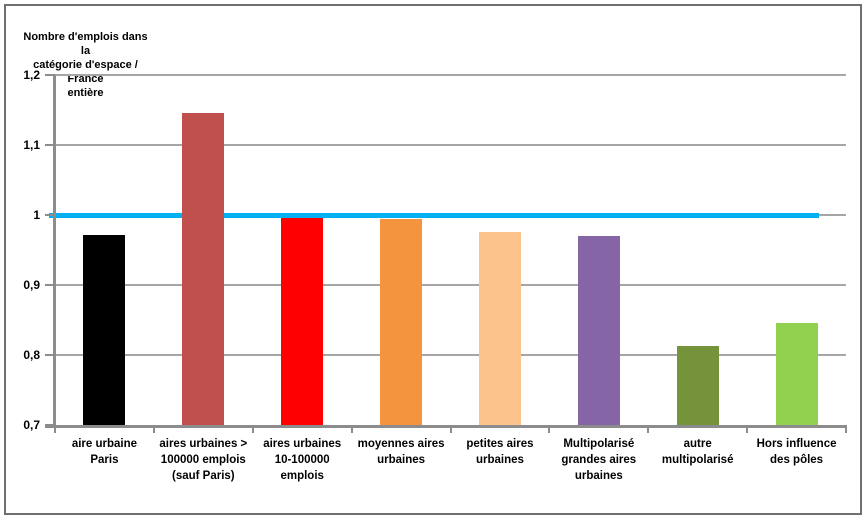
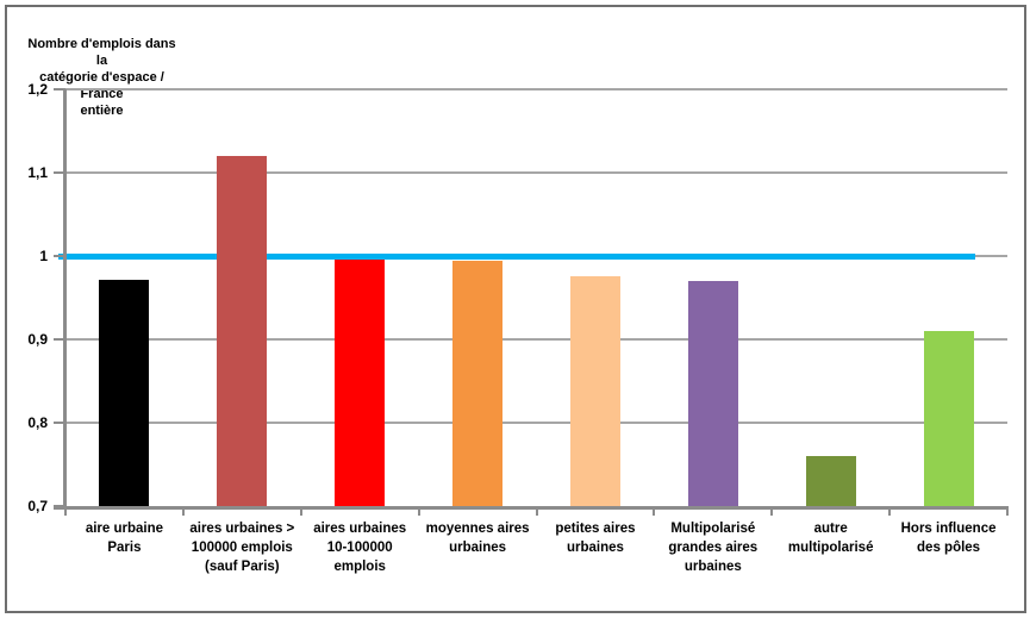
aires urbaines > 100000 emplois (sauf Paris): 1,15 -> 1,12
autre multipolarisé: 0,81 -> 0,76
Hors influence des pôles: 0,85 -> 0,91
